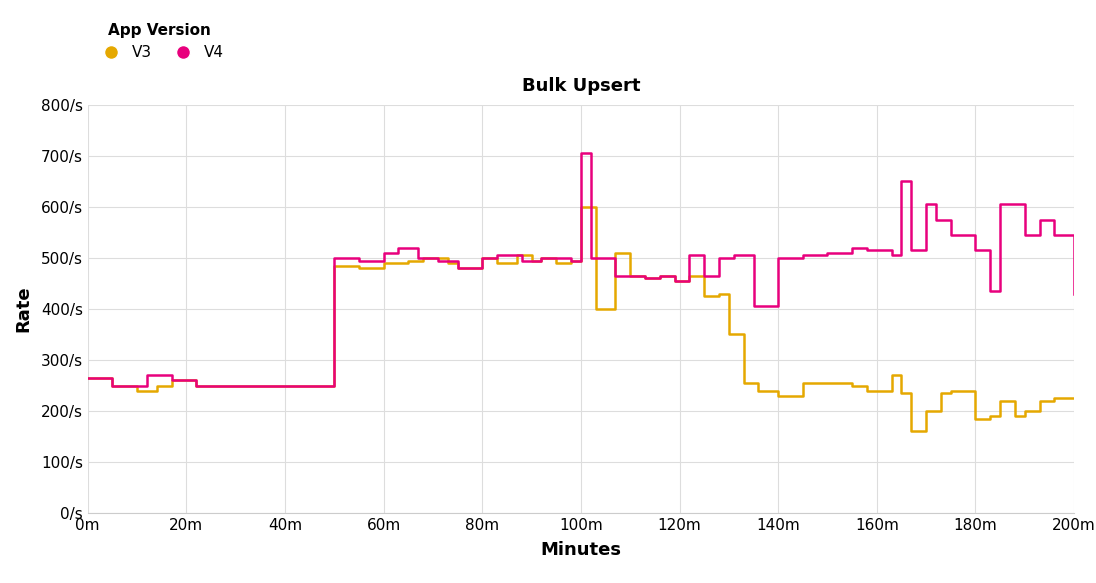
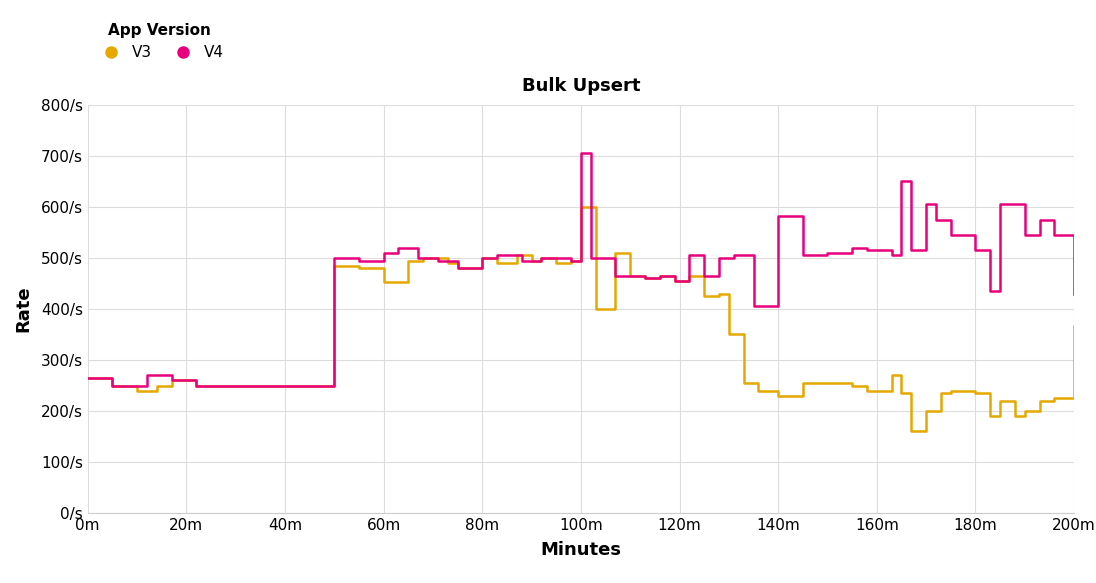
V3/60m: 490/s -> 452/s
V4/140m: 500/s -> 582/s
V3/180m: 185/s -> 236/s
V3/200m: 225/s -> 366/s
